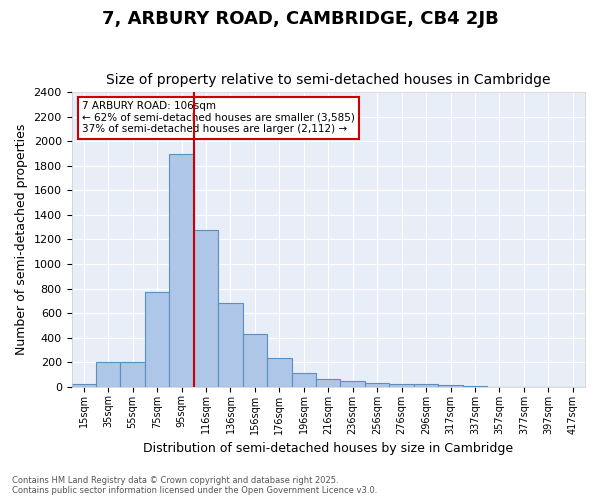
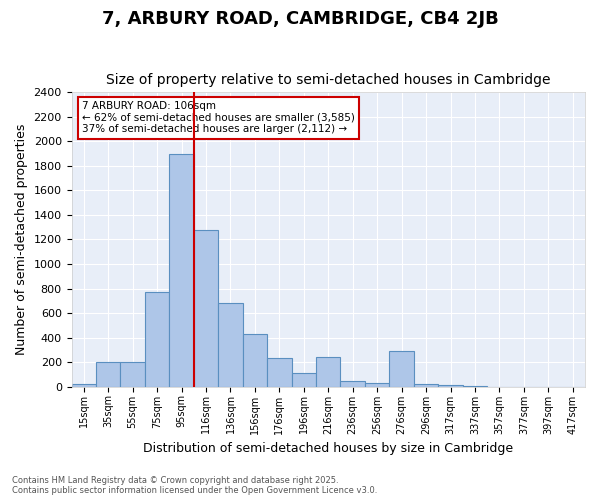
216sqm: 60 -> 240
276sqm: 20 -> 290
